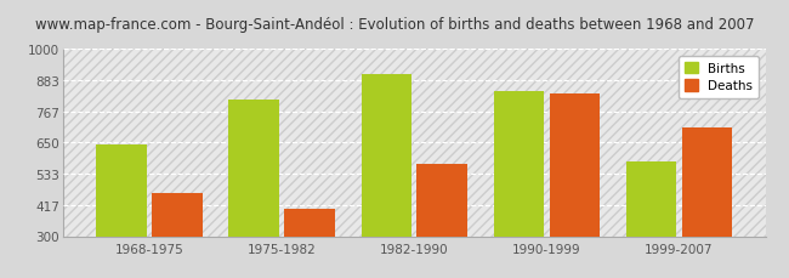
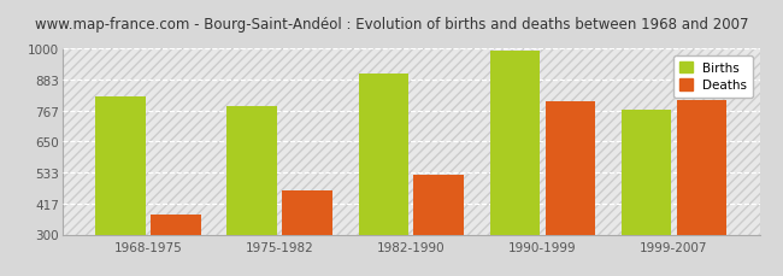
Births/1968-1975: 645 -> 820
Deaths/1968-1975: 460 -> 375
Births/1975-1982: 810 -> 783
Deaths/1975-1982: 400 -> 468
Deaths/1982-1990: 570 -> 527
Births/1990-1999: 845 -> 993
Deaths/1990-1999: 835 -> 800
Births/1999-2007: 580 -> 772
Deaths/1999-2007: 705 -> 808
